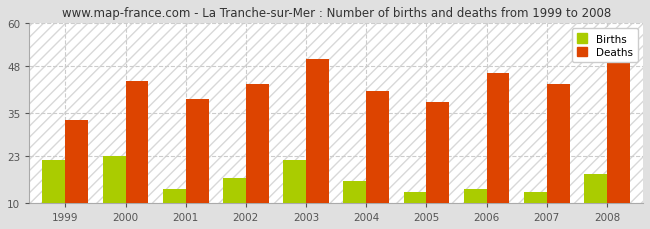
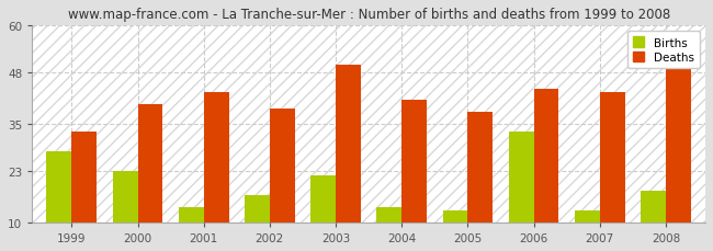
Births/1999: 22 -> 28
Deaths/2000: 44 -> 40
Deaths/2001: 39 -> 43
Deaths/2002: 43 -> 39
Births/2004: 16 -> 14
Births/2006: 14 -> 33
Deaths/2006: 46 -> 44
